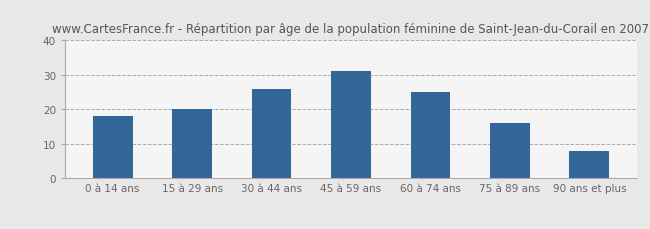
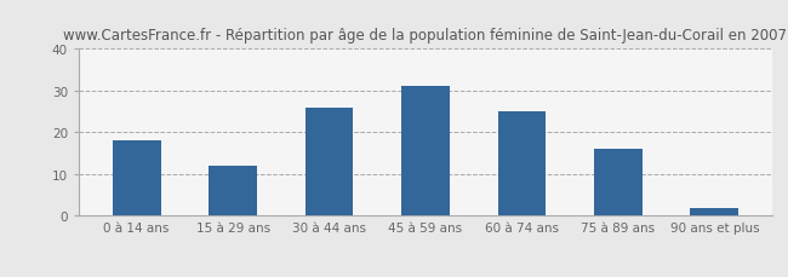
15 à 29 ans: 20 -> 12
90 ans et plus: 8 -> 2
